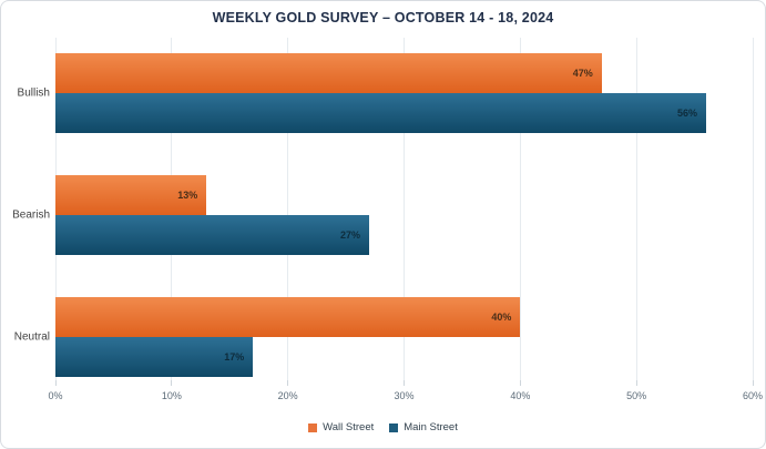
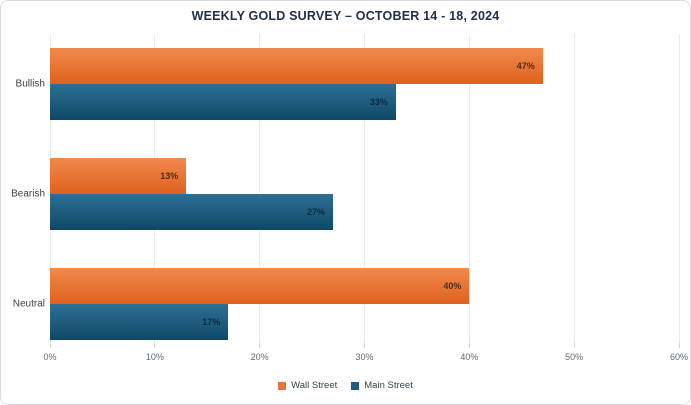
Main Street/Bullish: 56% -> 33%
